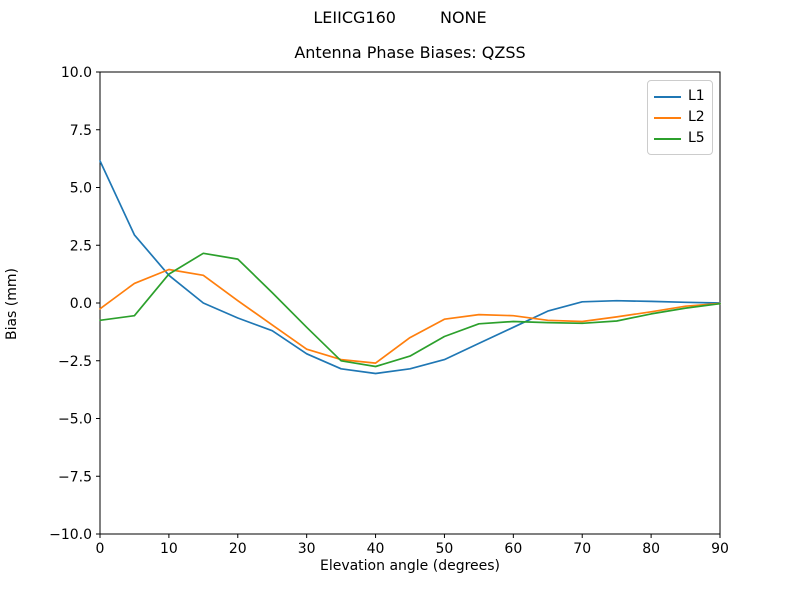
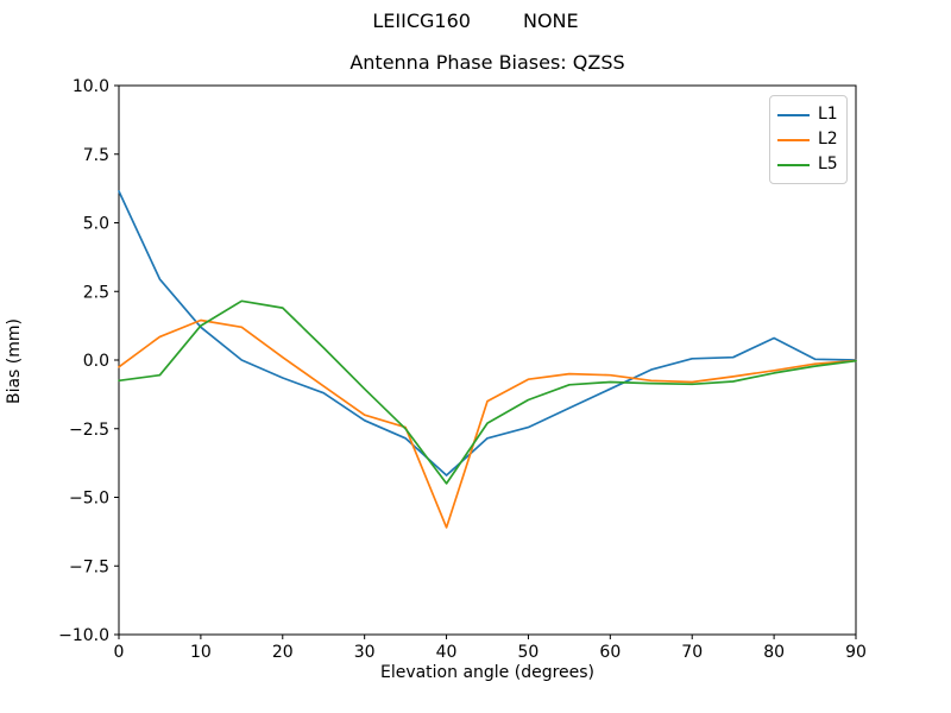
L1/40: -3.0 -> -4.2
L2/40: -2.6 -> -6.1
L5/40: -2.8 -> -4.5
L1/80: 0.1 -> 0.8
